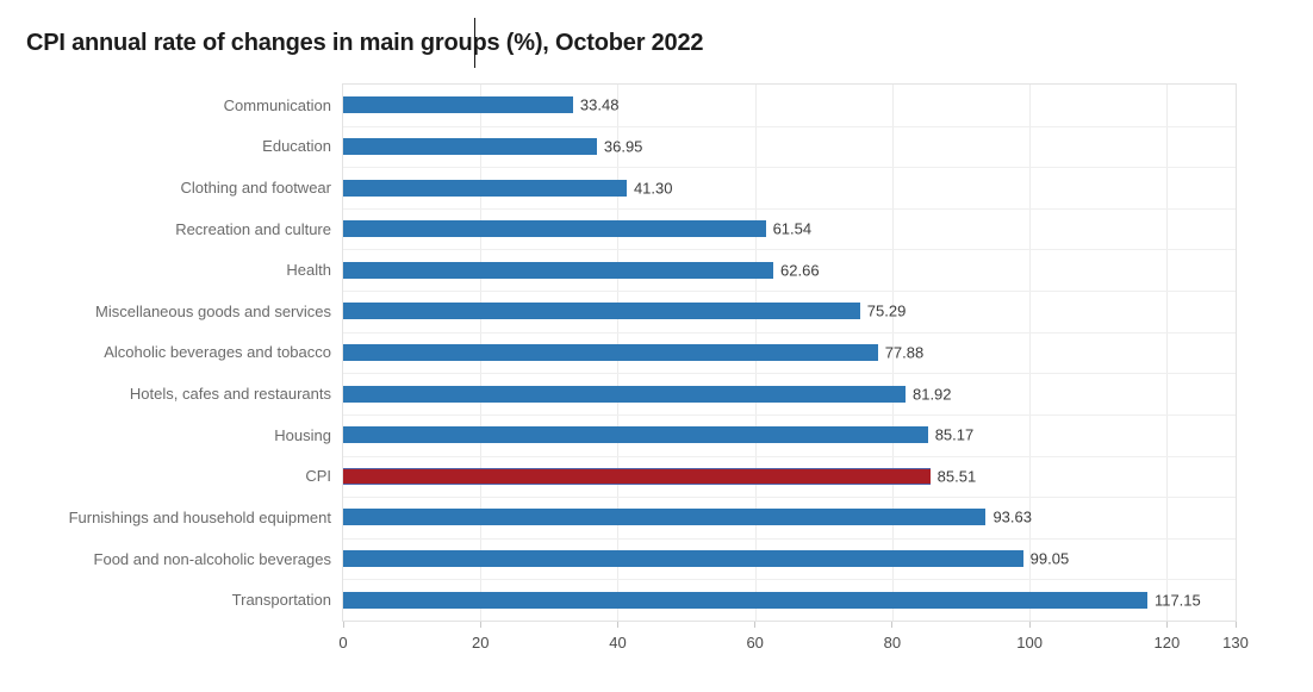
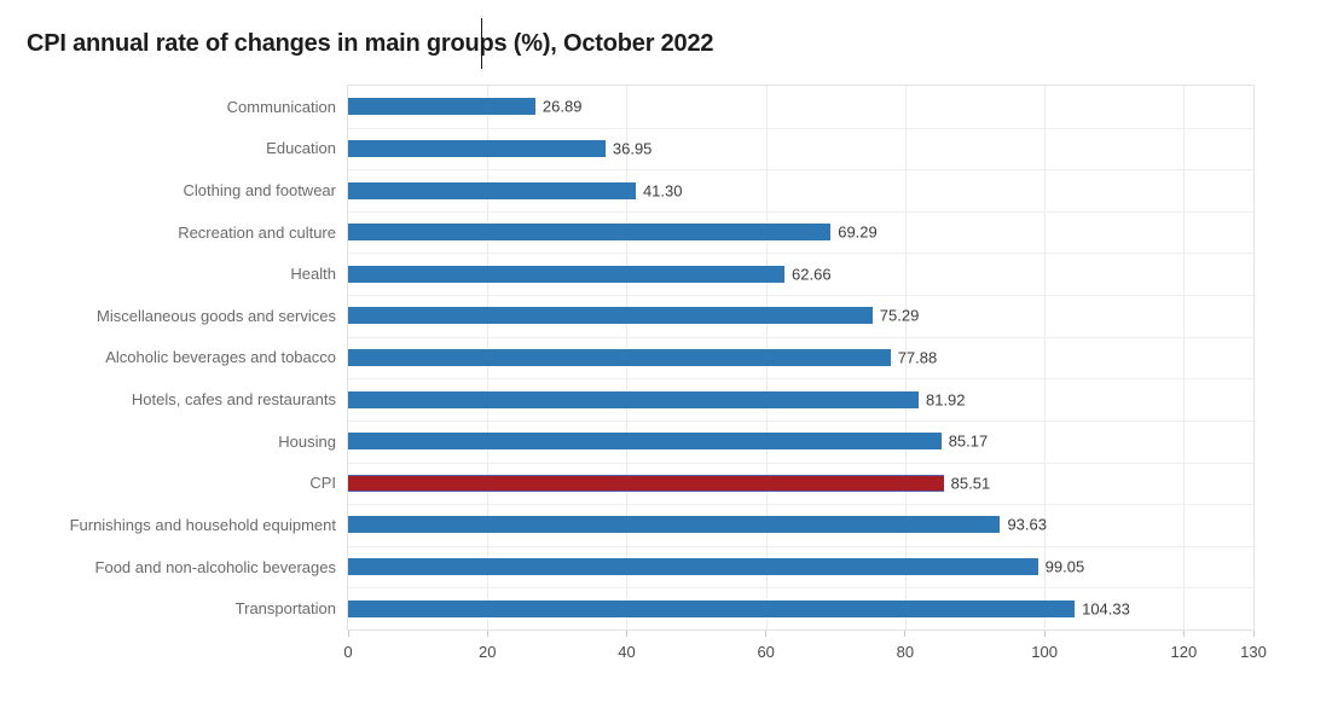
Communication: 33.48 -> 26.89
Recreation and culture: 61.54 -> 69.29
Transportation: 117.15 -> 104.33
